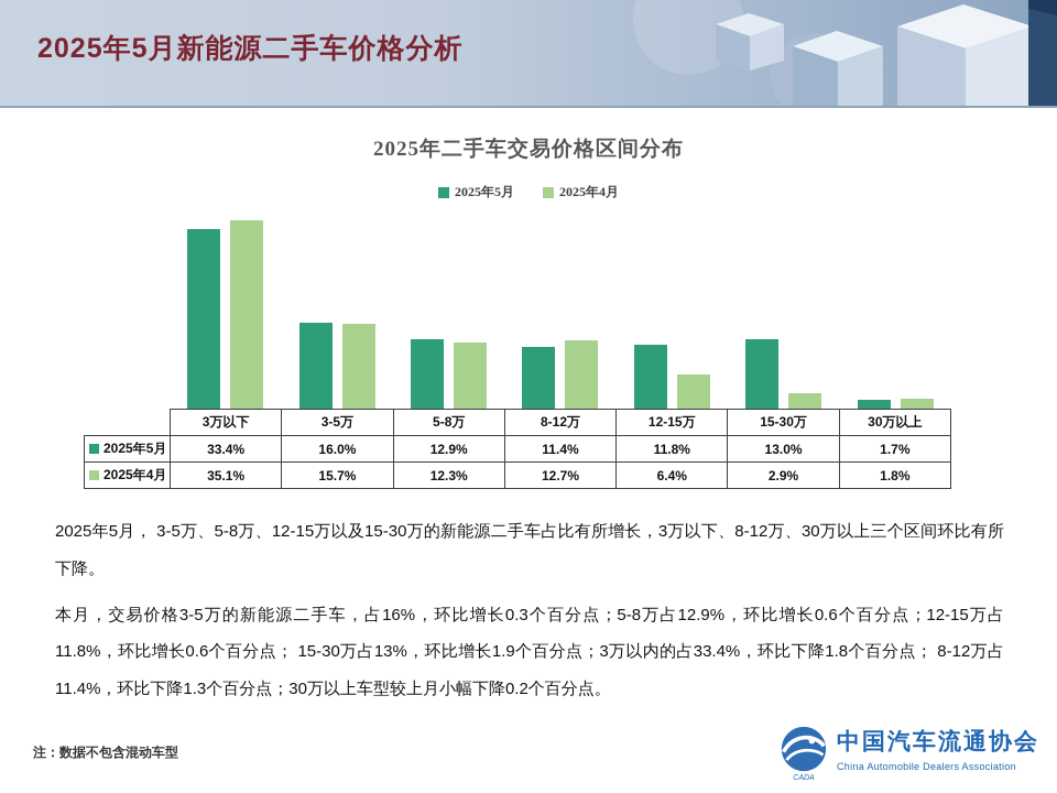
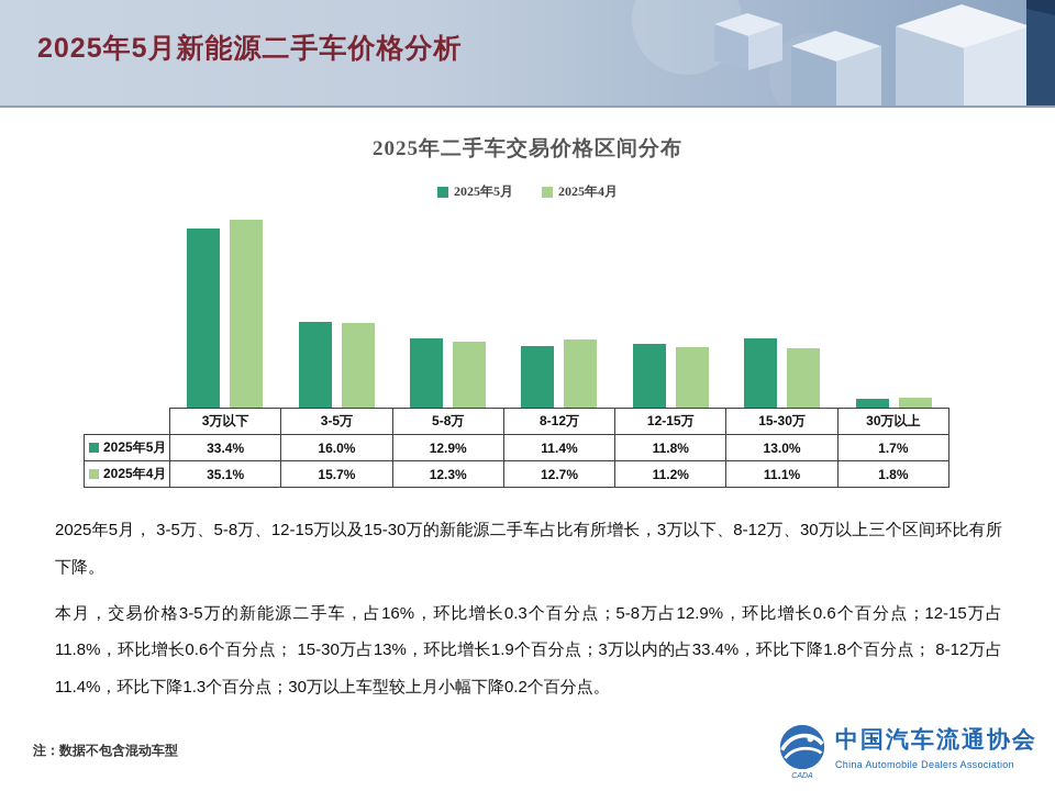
2025年4月/12-15万: 6.4% -> 11.2%
2025年4月/15-30万: 2.9% -> 11.1%
